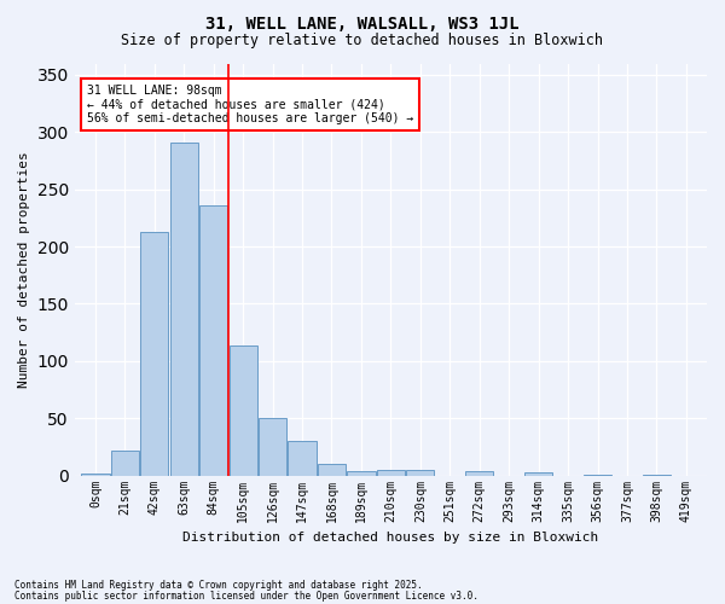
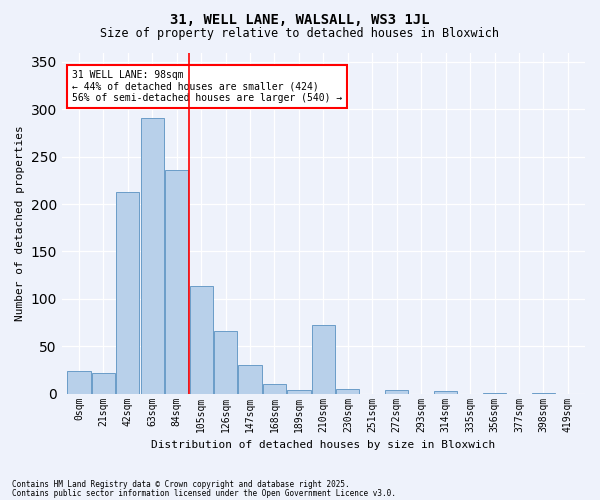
0sqm: 2 -> 24
126sqm: 50 -> 66
210sqm: 5 -> 72
